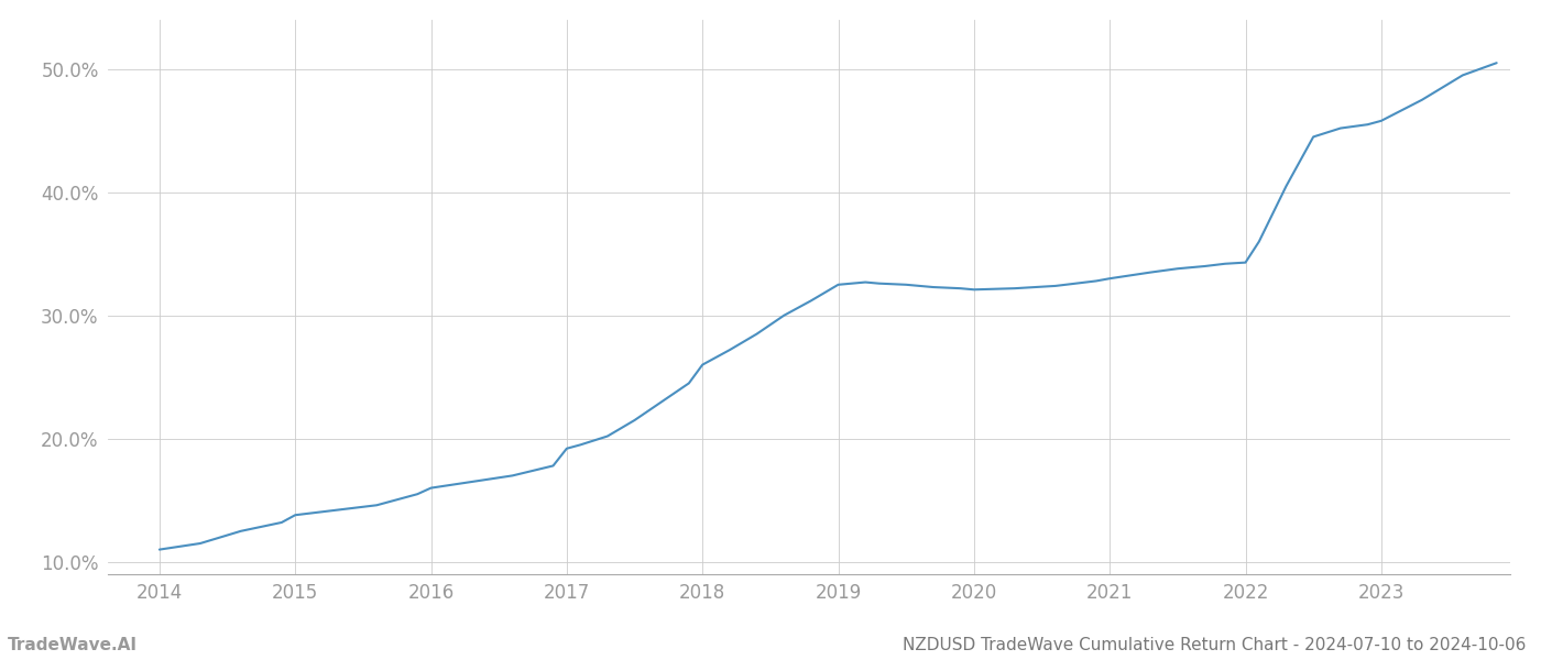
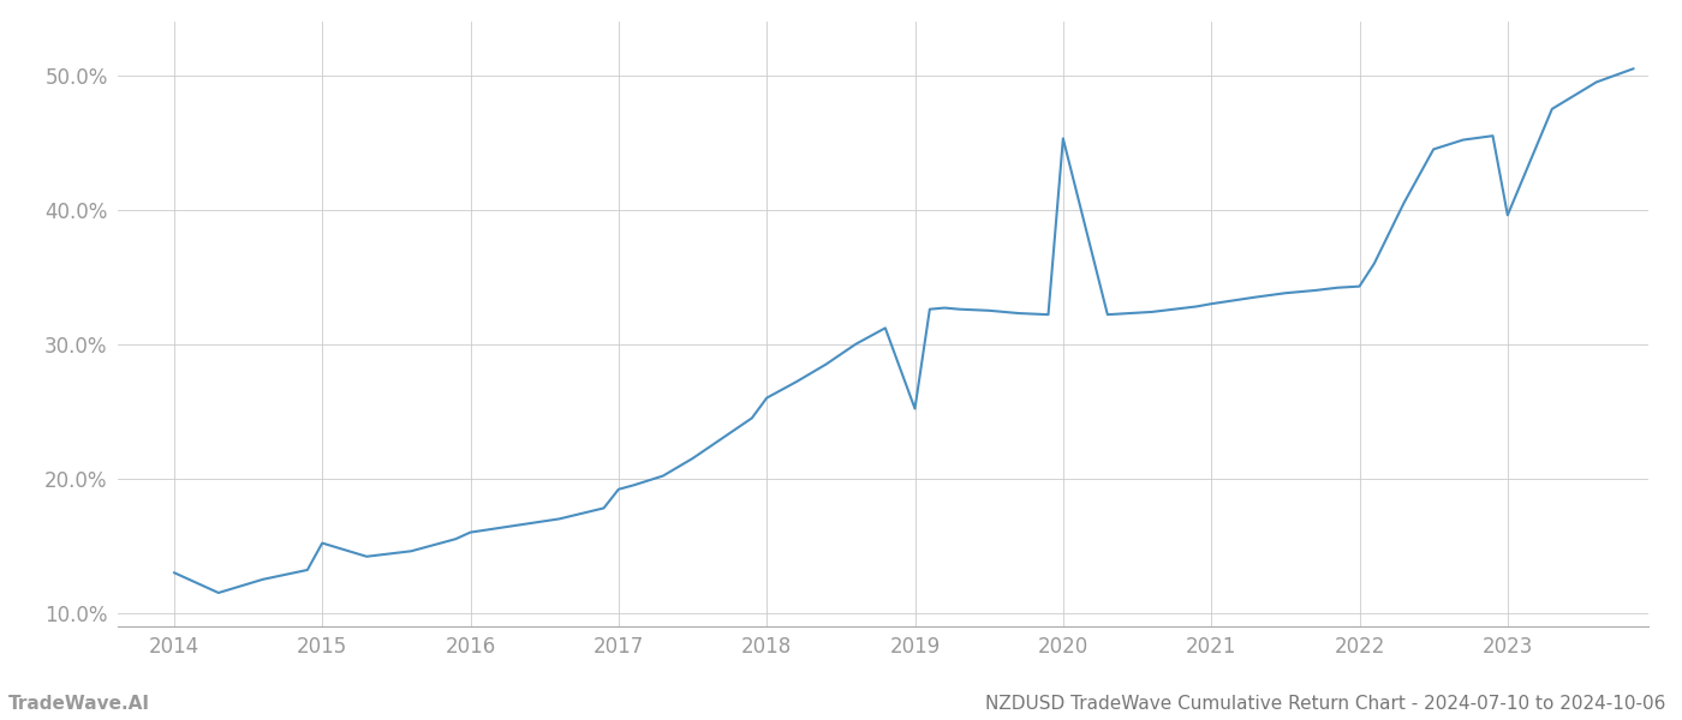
2014: 11.0% -> 13.0%
2015: 13.8% -> 15.2%
2019: 32.5% -> 25.2%
2020: 32.1% -> 45.3%
2023: 45.8% -> 39.6%
